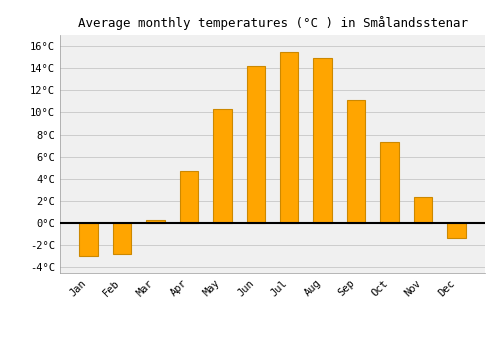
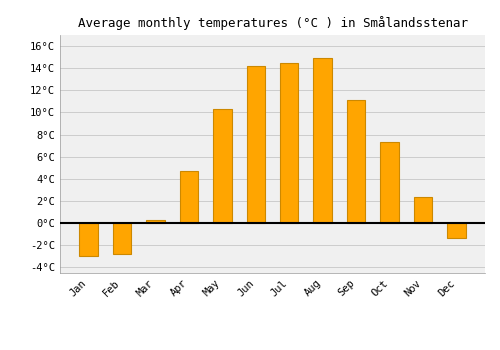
Jul: 15.5°C -> 14.5°C
